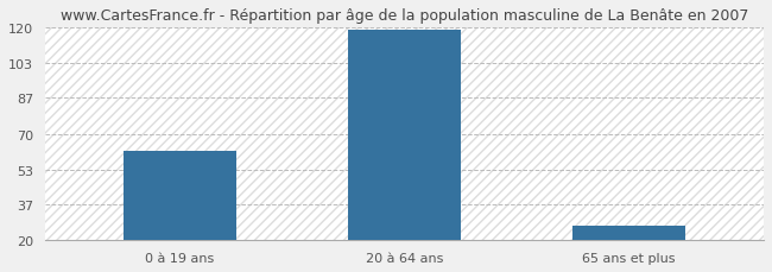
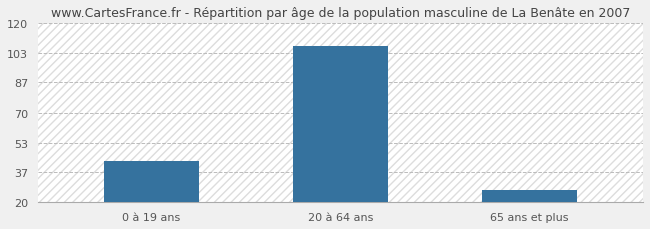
0 à 19 ans: 62 -> 43
20 à 64 ans: 119 -> 107
